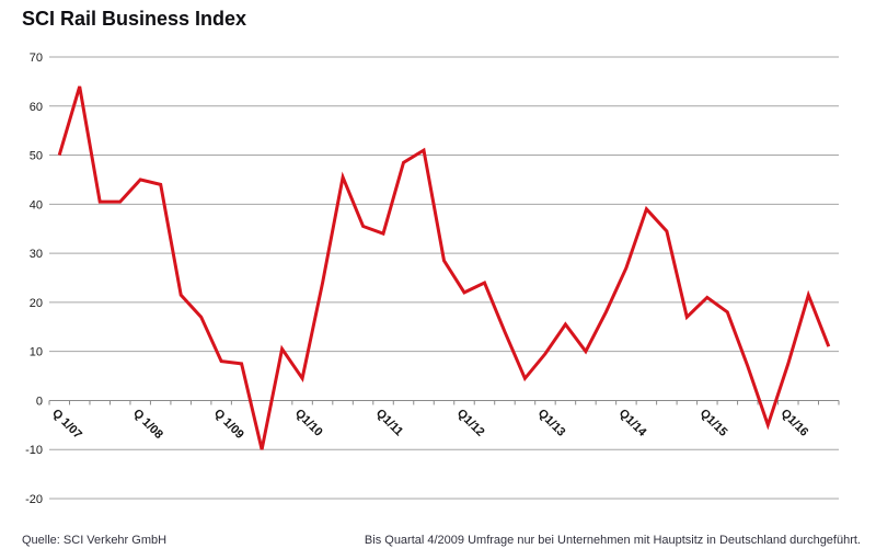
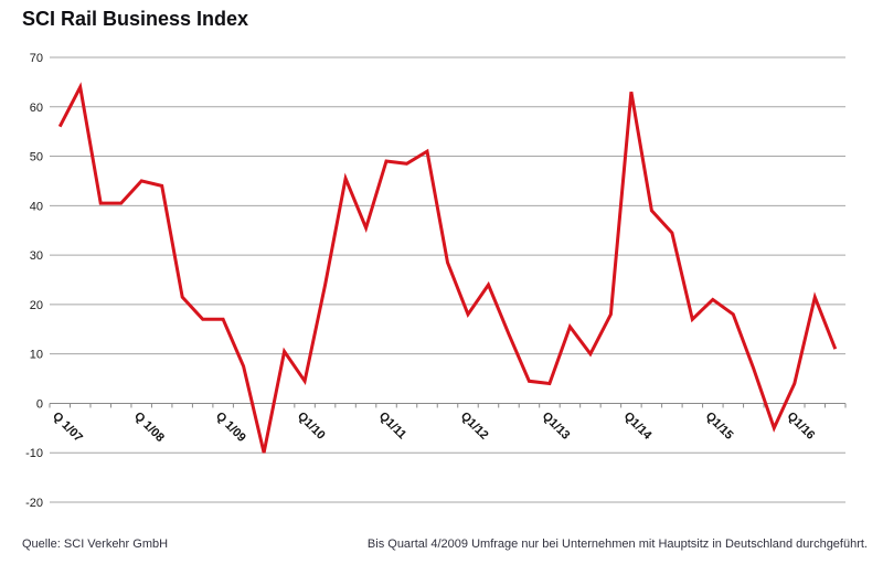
Q1/07: 50 -> 56
Q1/09: 8 -> 17
Q1/11: 34 -> 49
Q1/12: 22 -> 18
Q1/13: 10 -> 4
Q1/14: 27 -> 63
Q1/16: 8 -> 4
